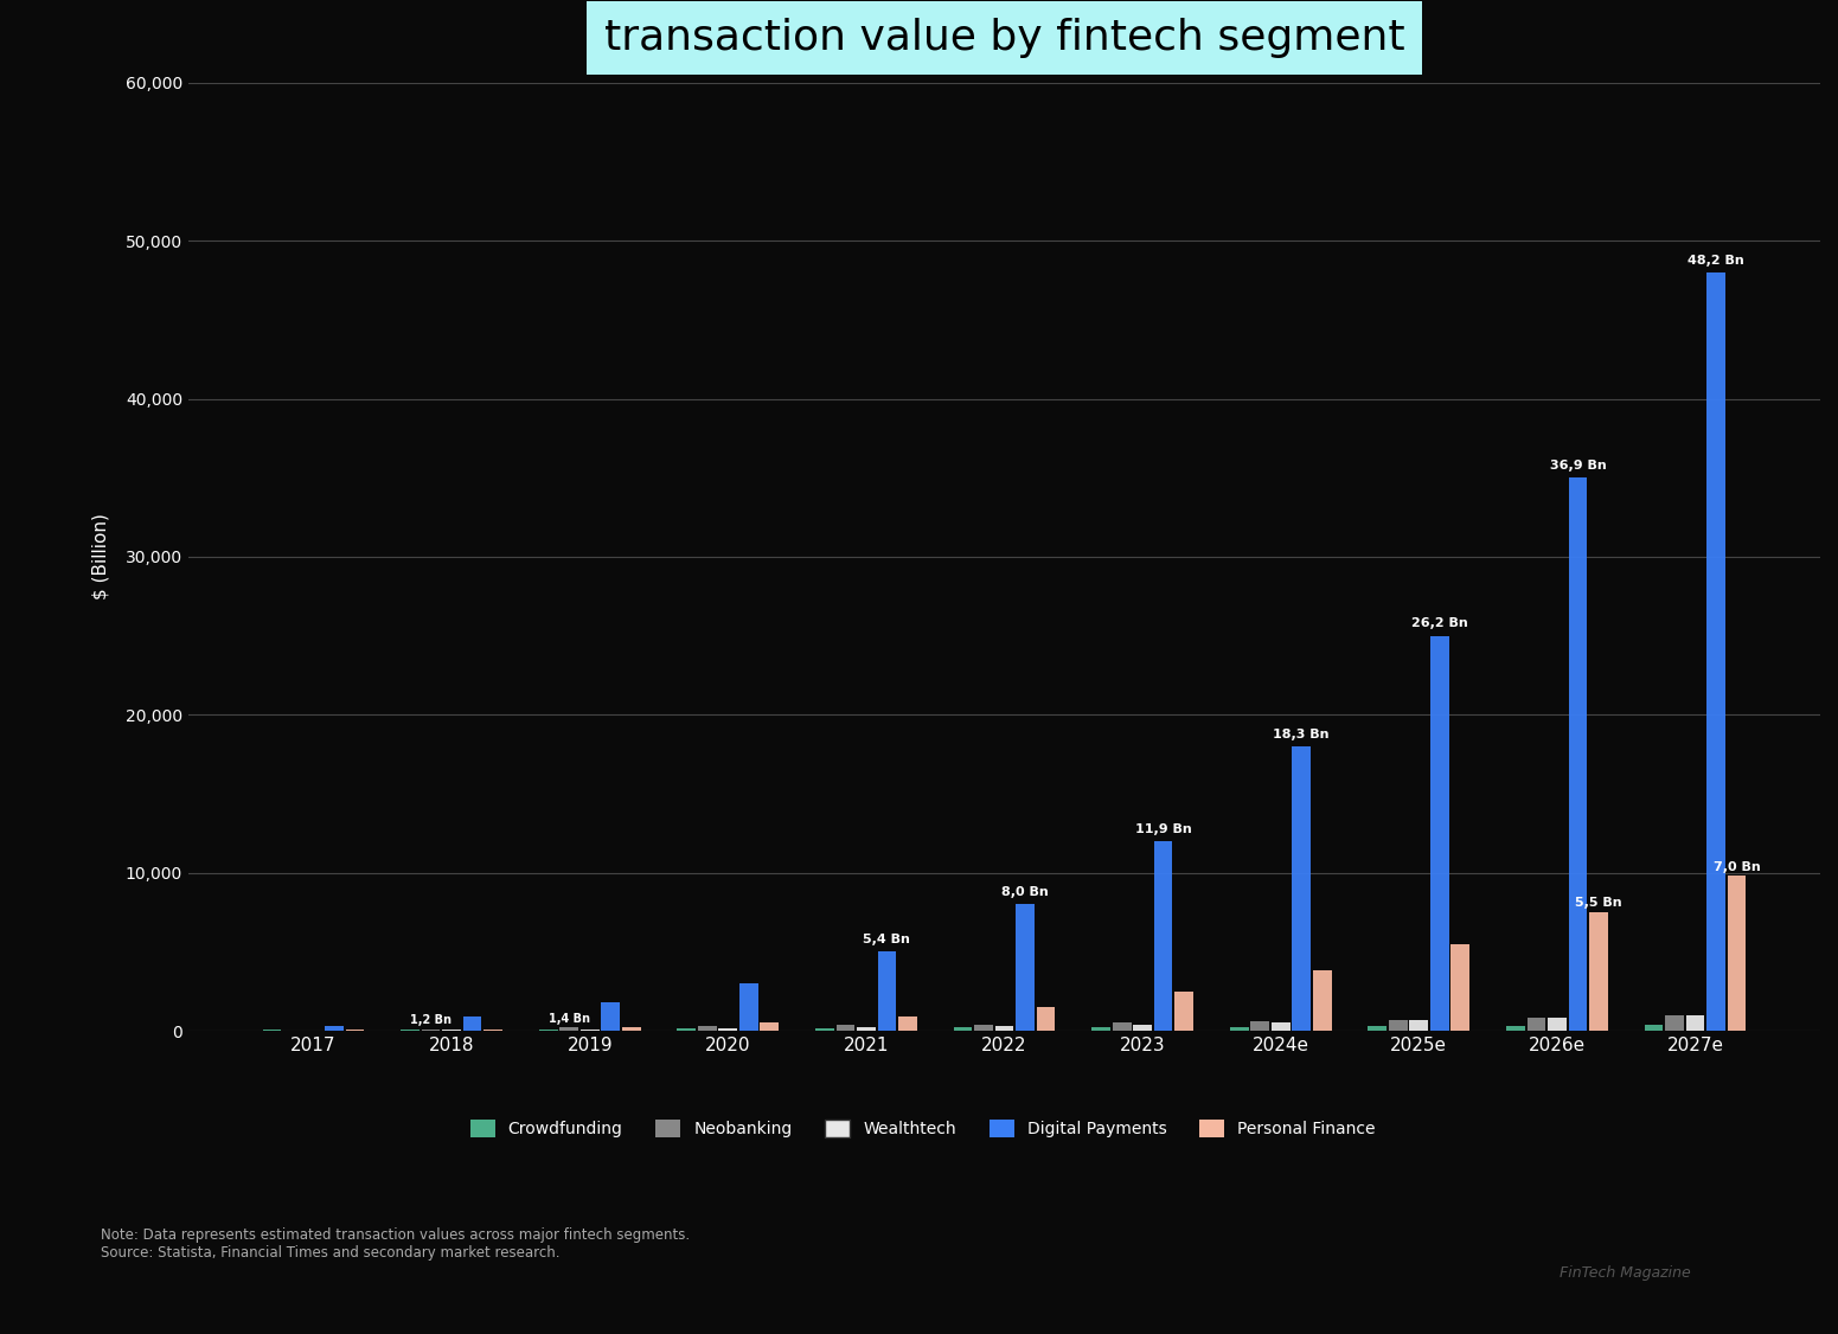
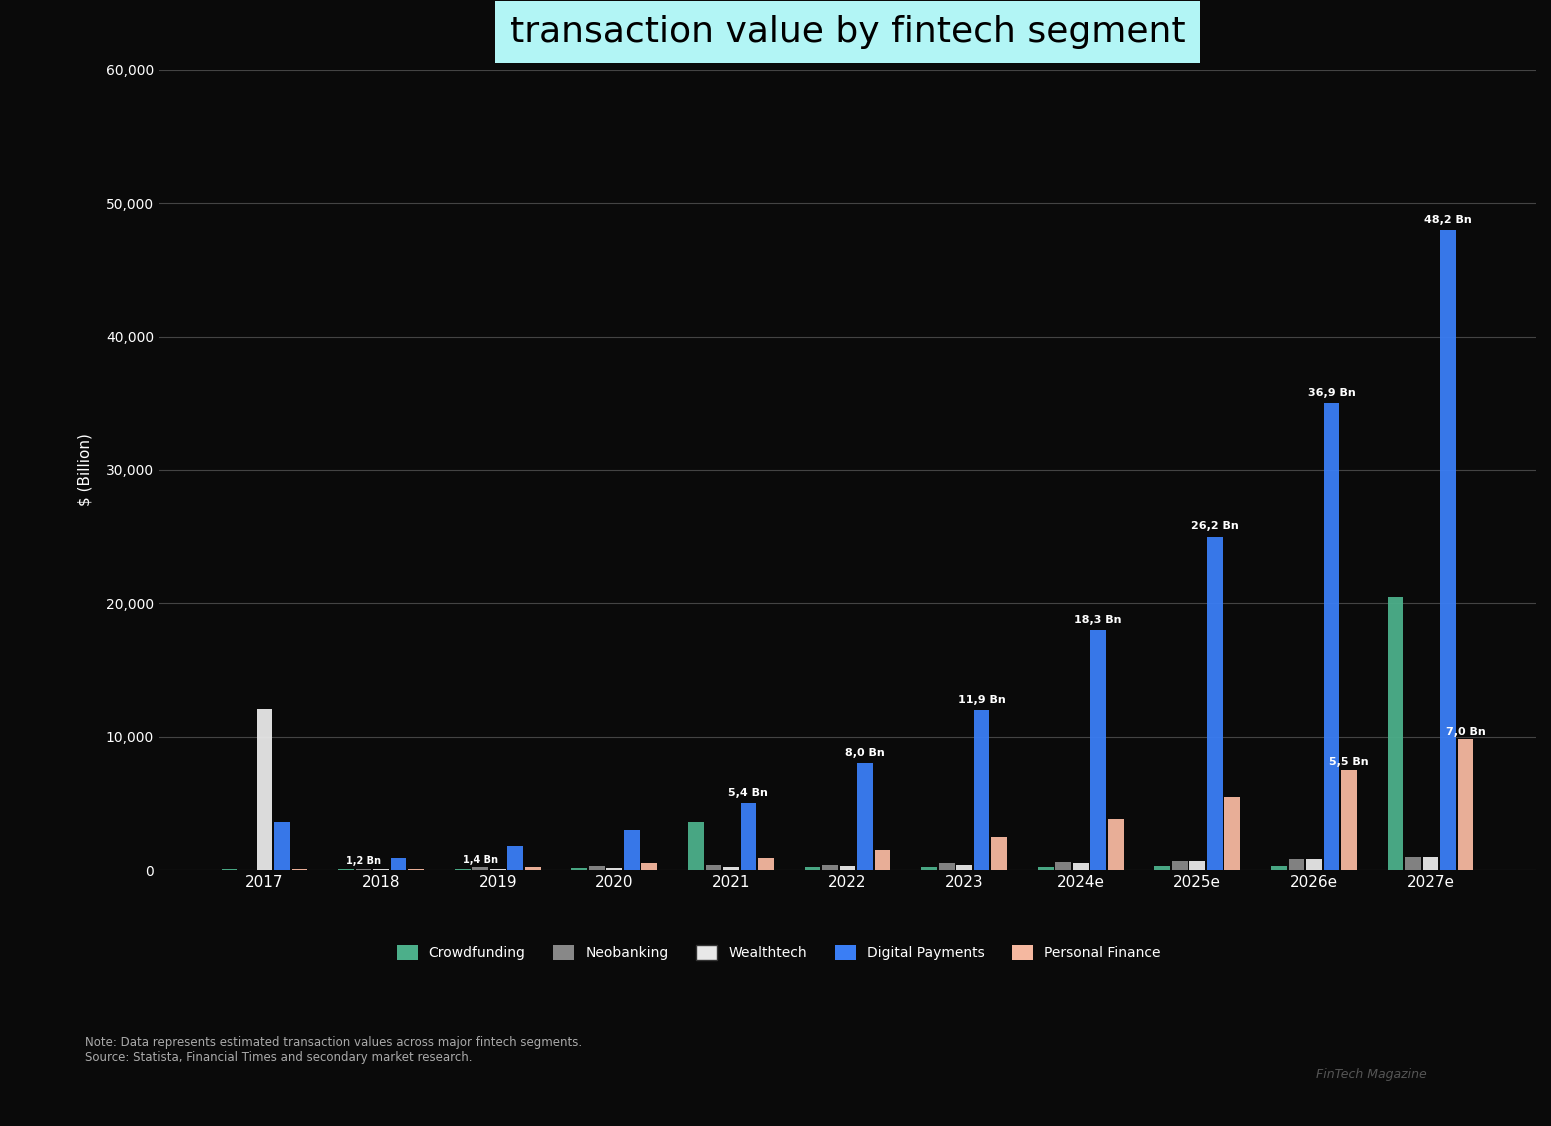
Wealthtech/2017: 0 -> 12,100
Digital Payments/2017: 300 -> 3,600
Crowdfunding/2021: 200 -> 3,600
Crowdfunding/2027e: 400 -> 20,500
